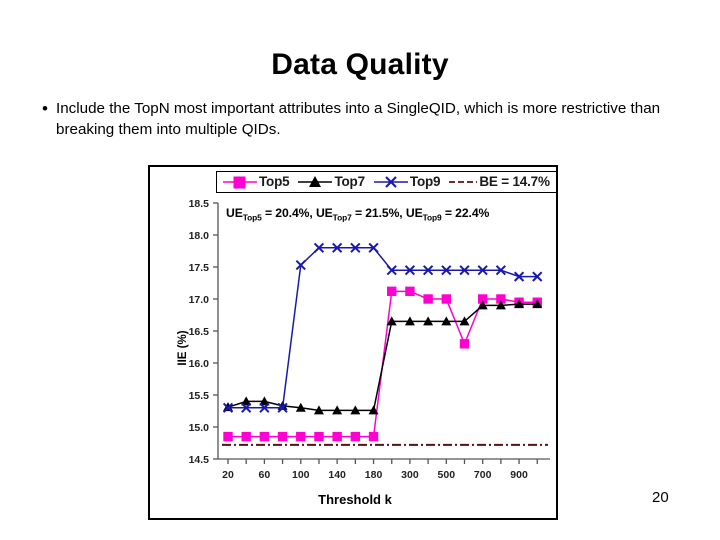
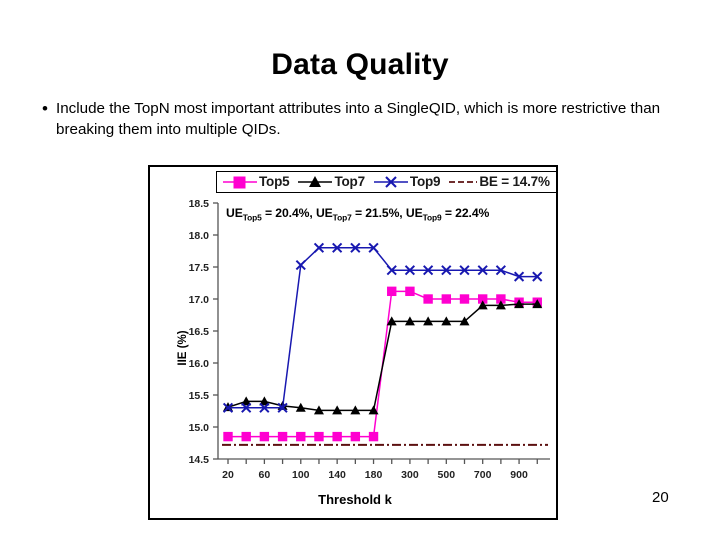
Top5/700: 16.3 -> 17.0
